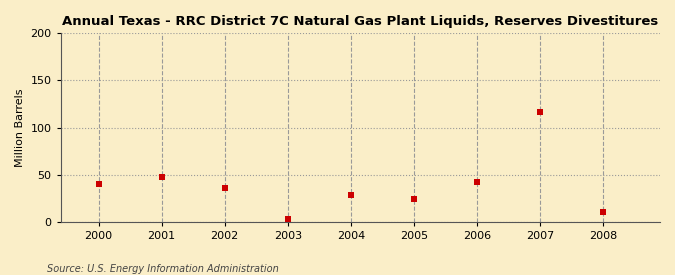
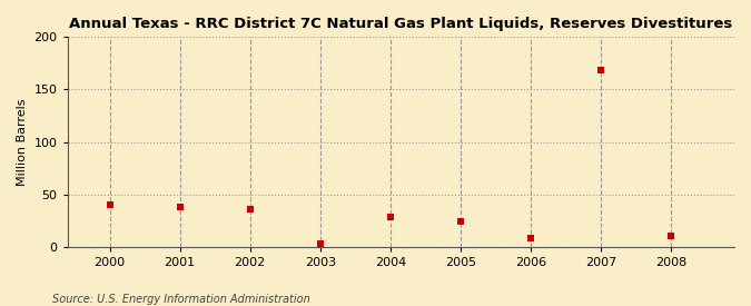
2001: 48 -> 38
2006: 42 -> 8
2007: 116 -> 168
